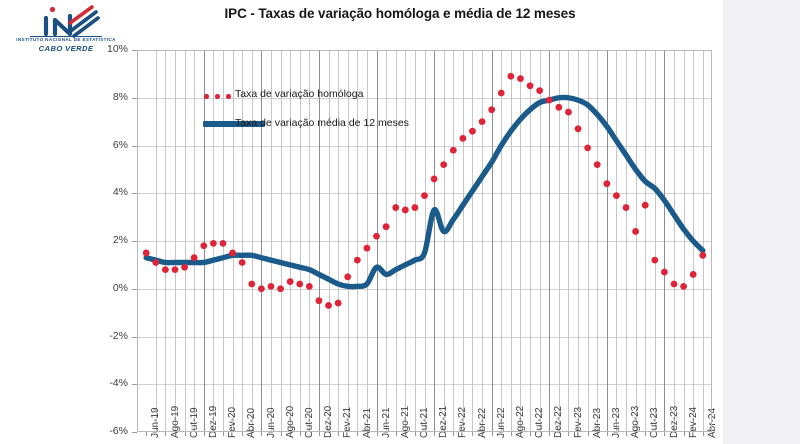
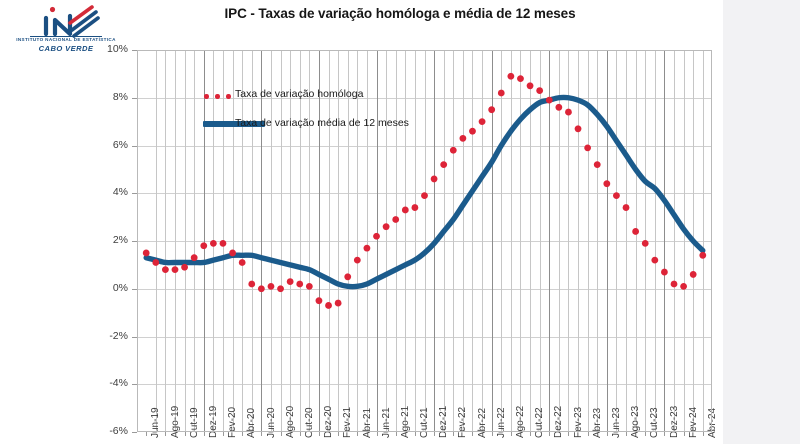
Taxa de variação média de 12 meses/Jun-21: 0.9% -> 0.4%
Taxa de variação homóloga/Ago-21: 3.4% -> 2.9%
Taxa de variação média de 12 meses/Dez-21: 3.3% -> 1.9%
Taxa de variação homóloga/Out-23: 3.5% -> 1.9%
